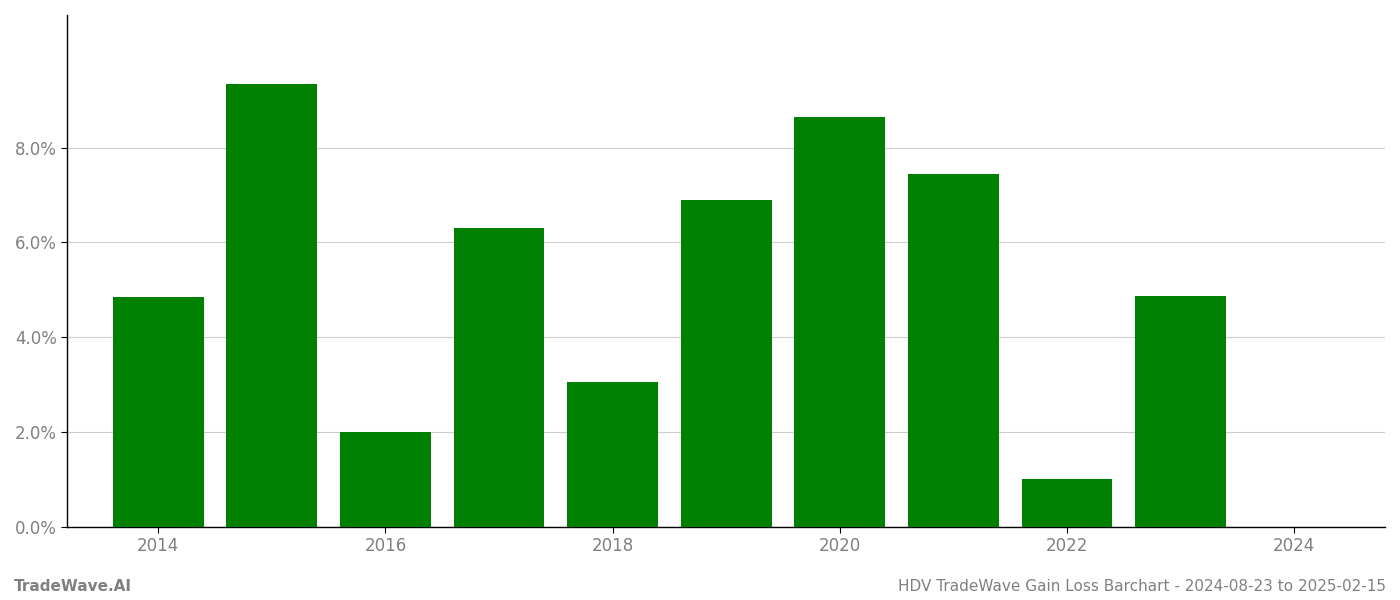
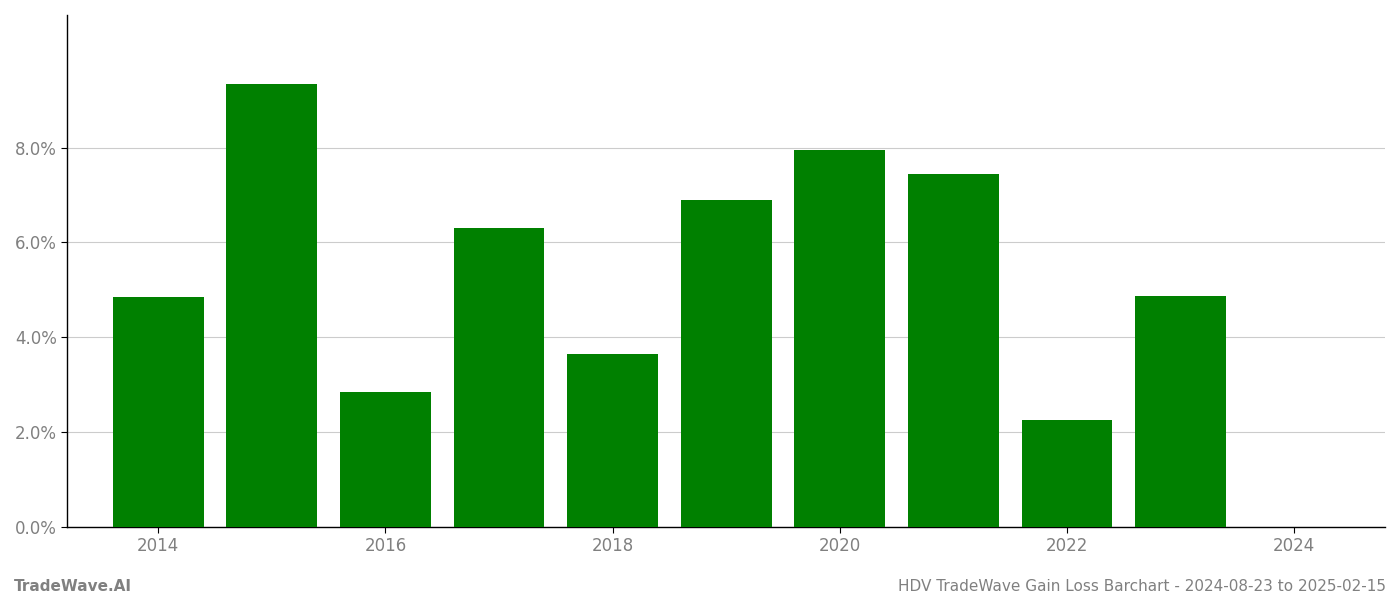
2016: 2.00% -> 2.85%
2018: 3.05% -> 3.65%
2020: 8.65% -> 7.95%
2022: 1.00% -> 2.25%
